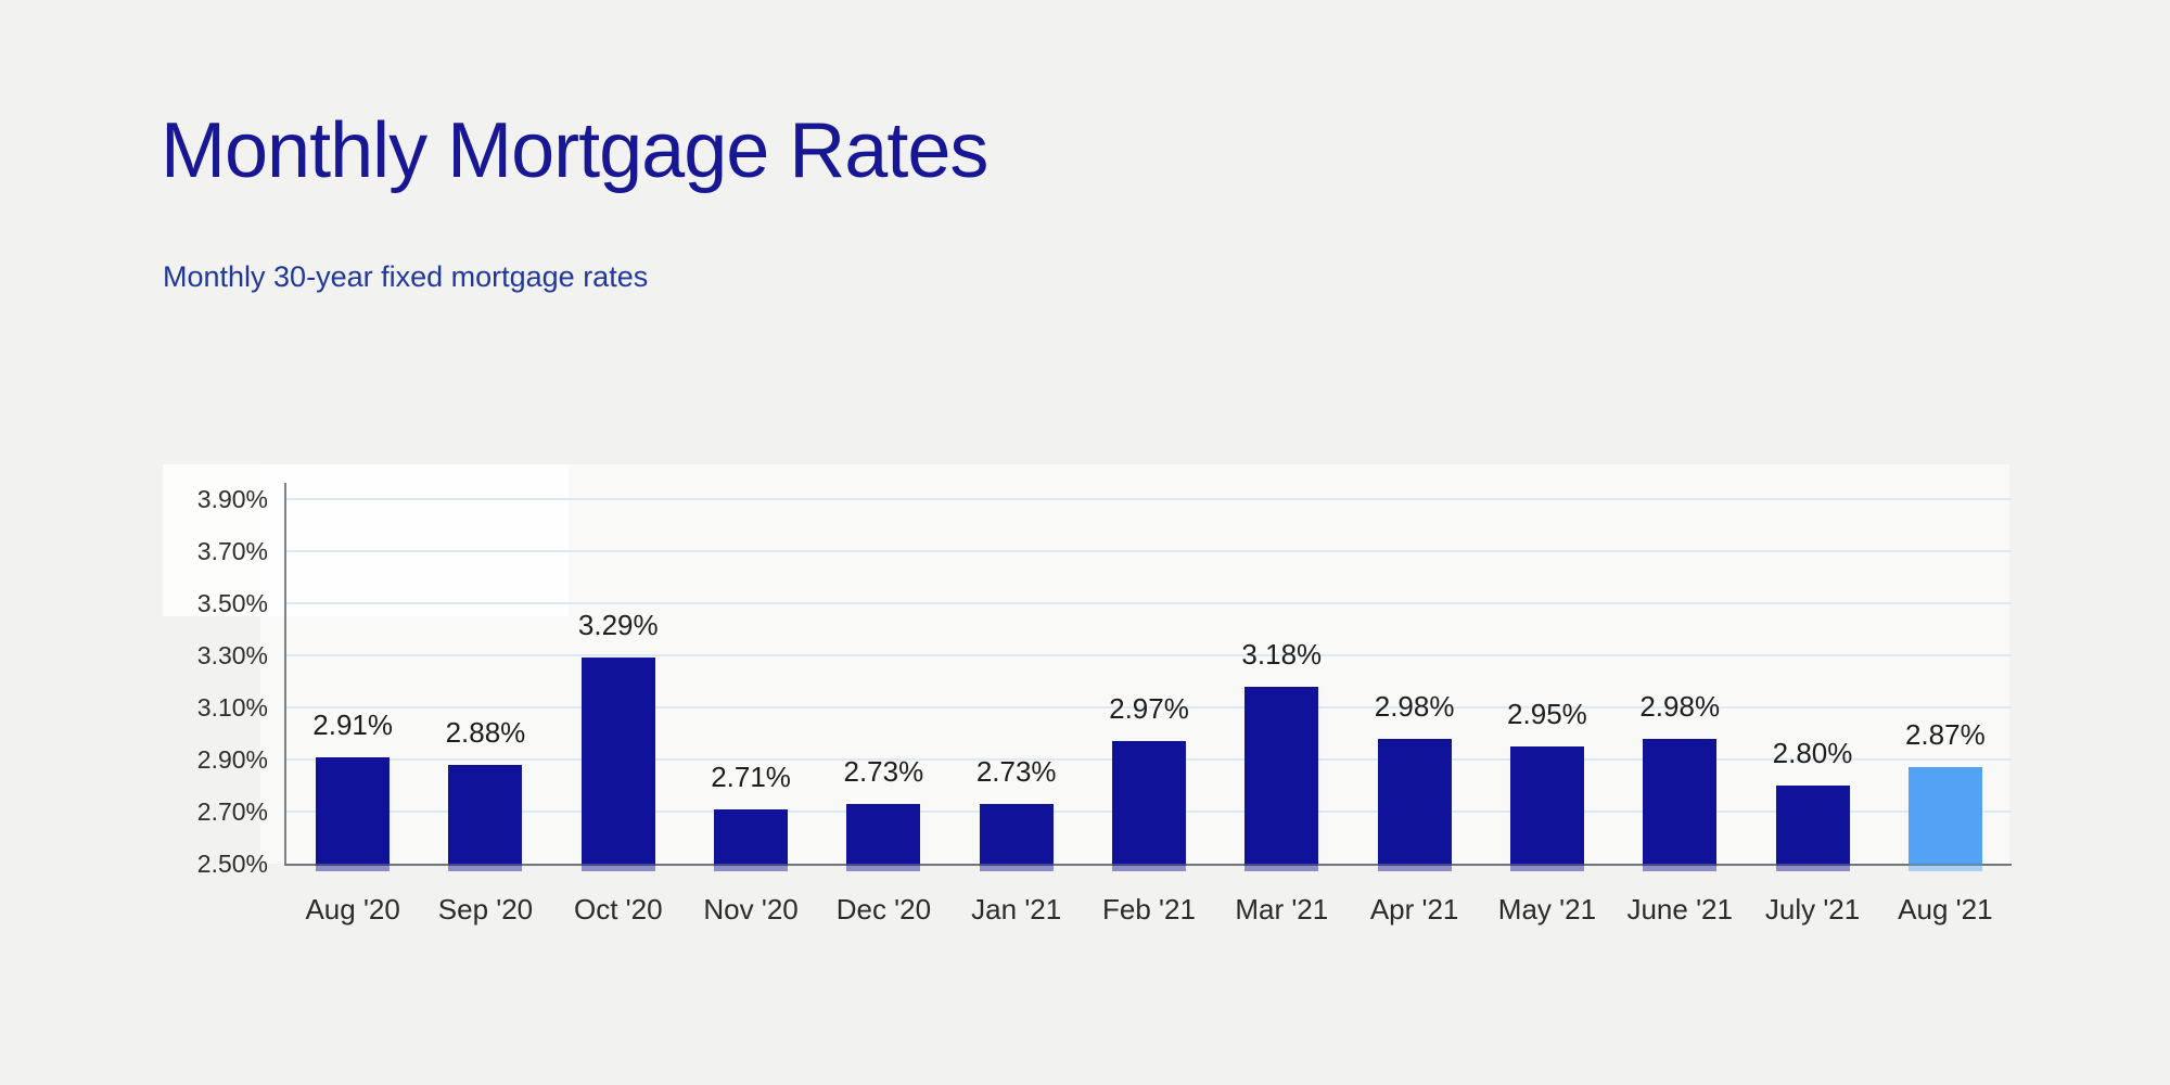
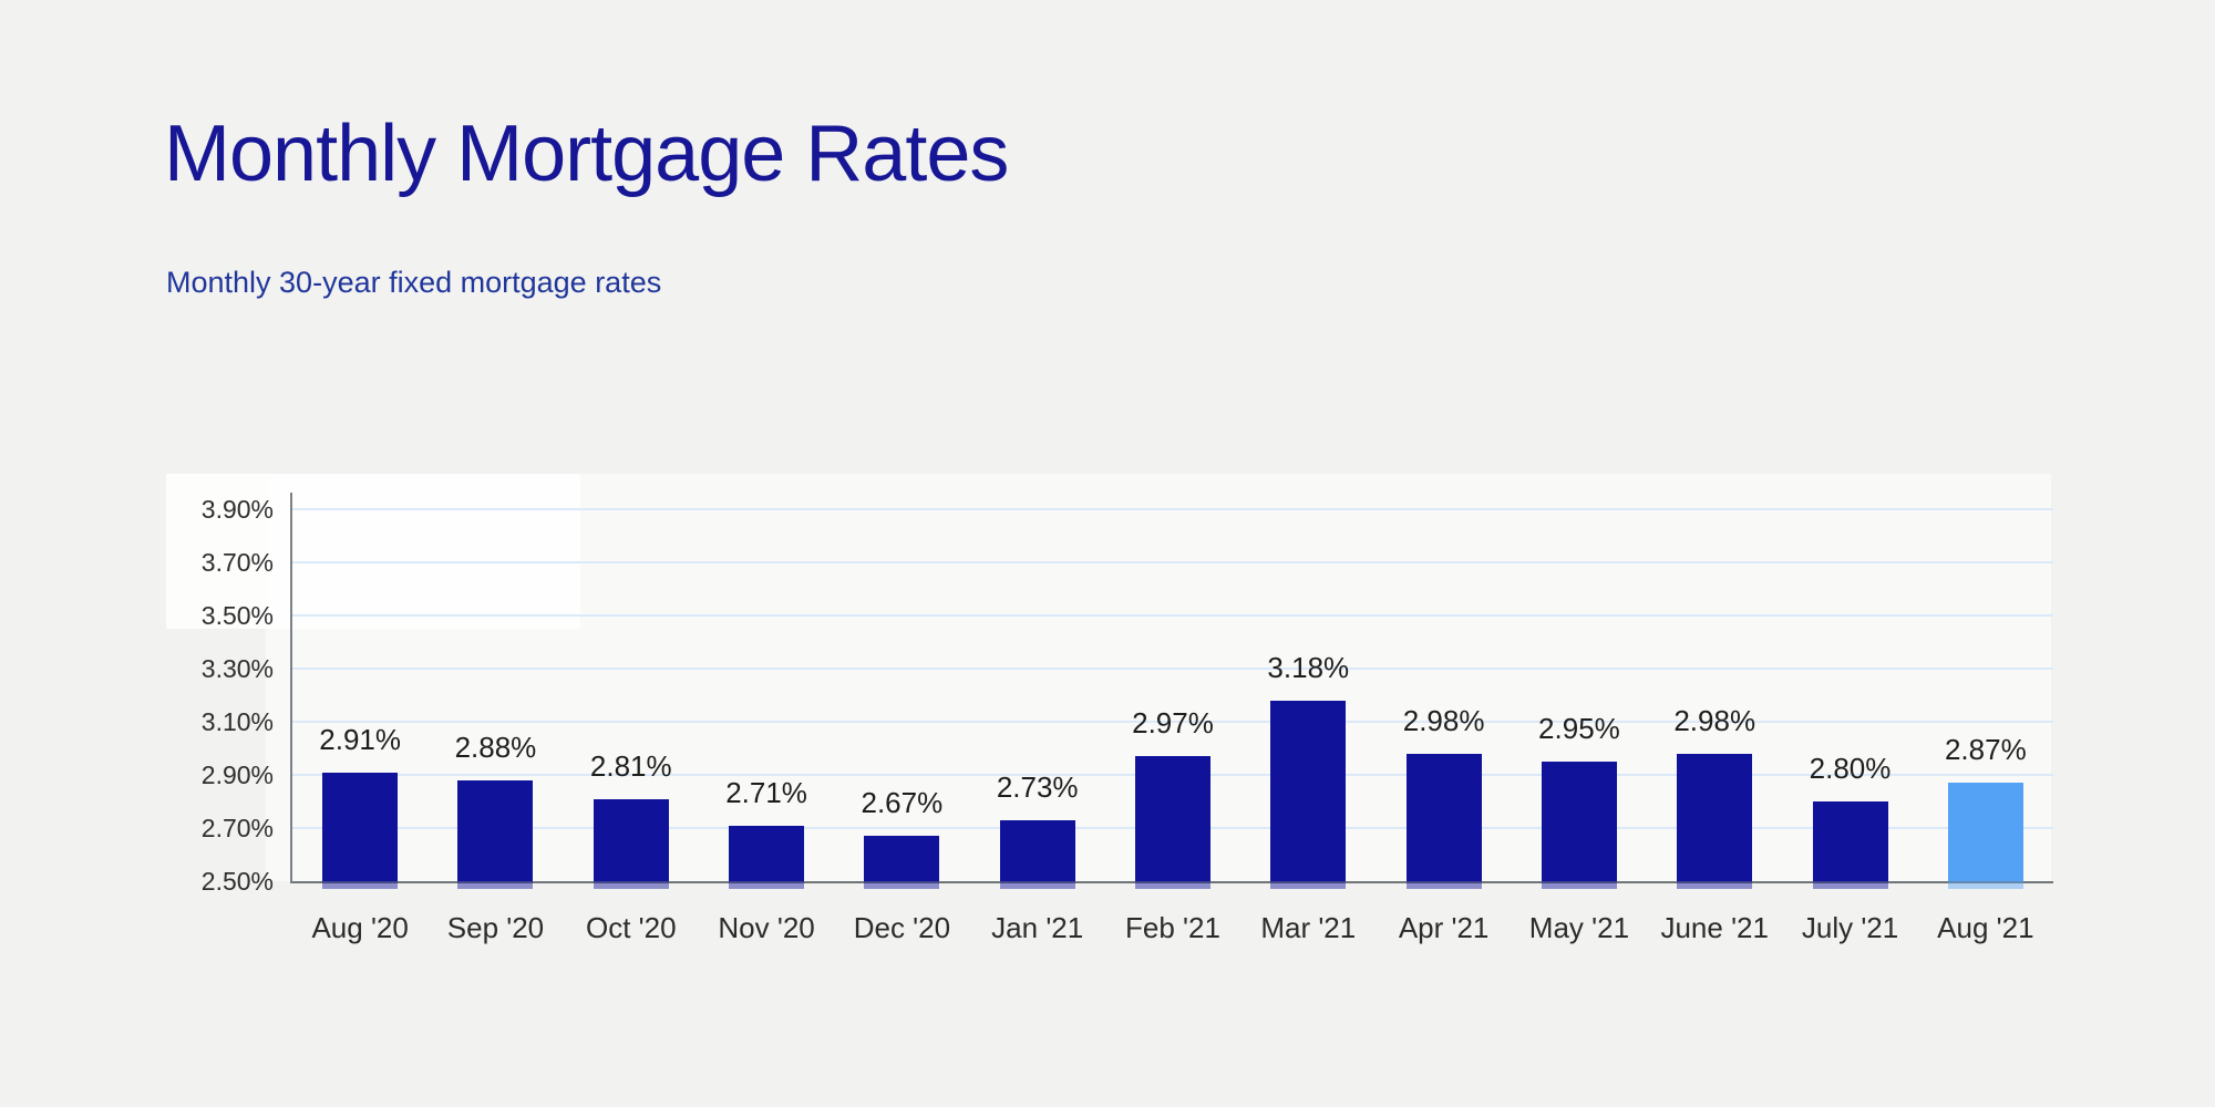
Oct '20: 3.29% -> 2.81%
Dec '20: 2.73% -> 2.67%
